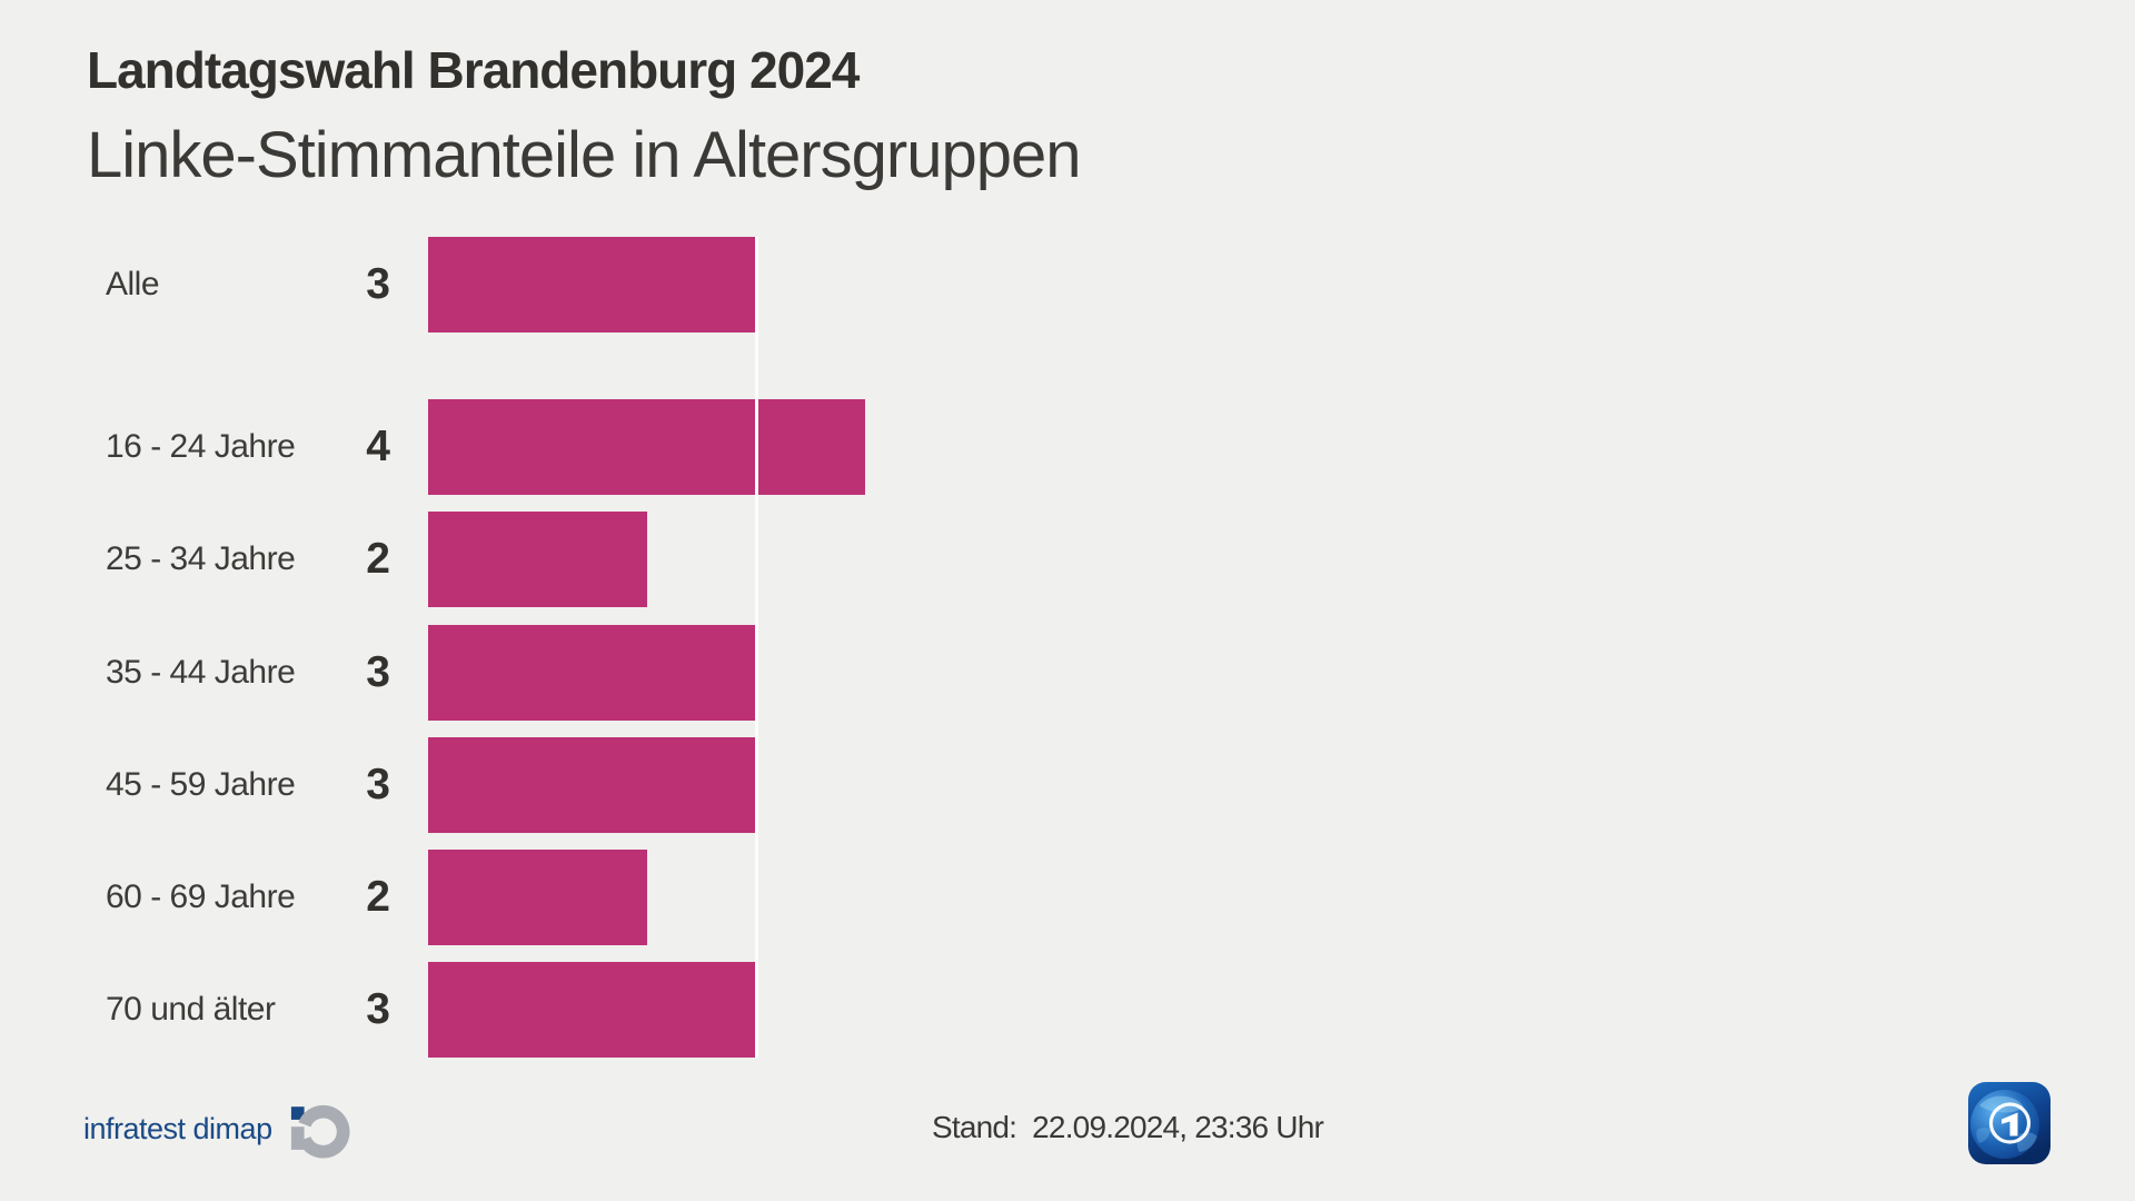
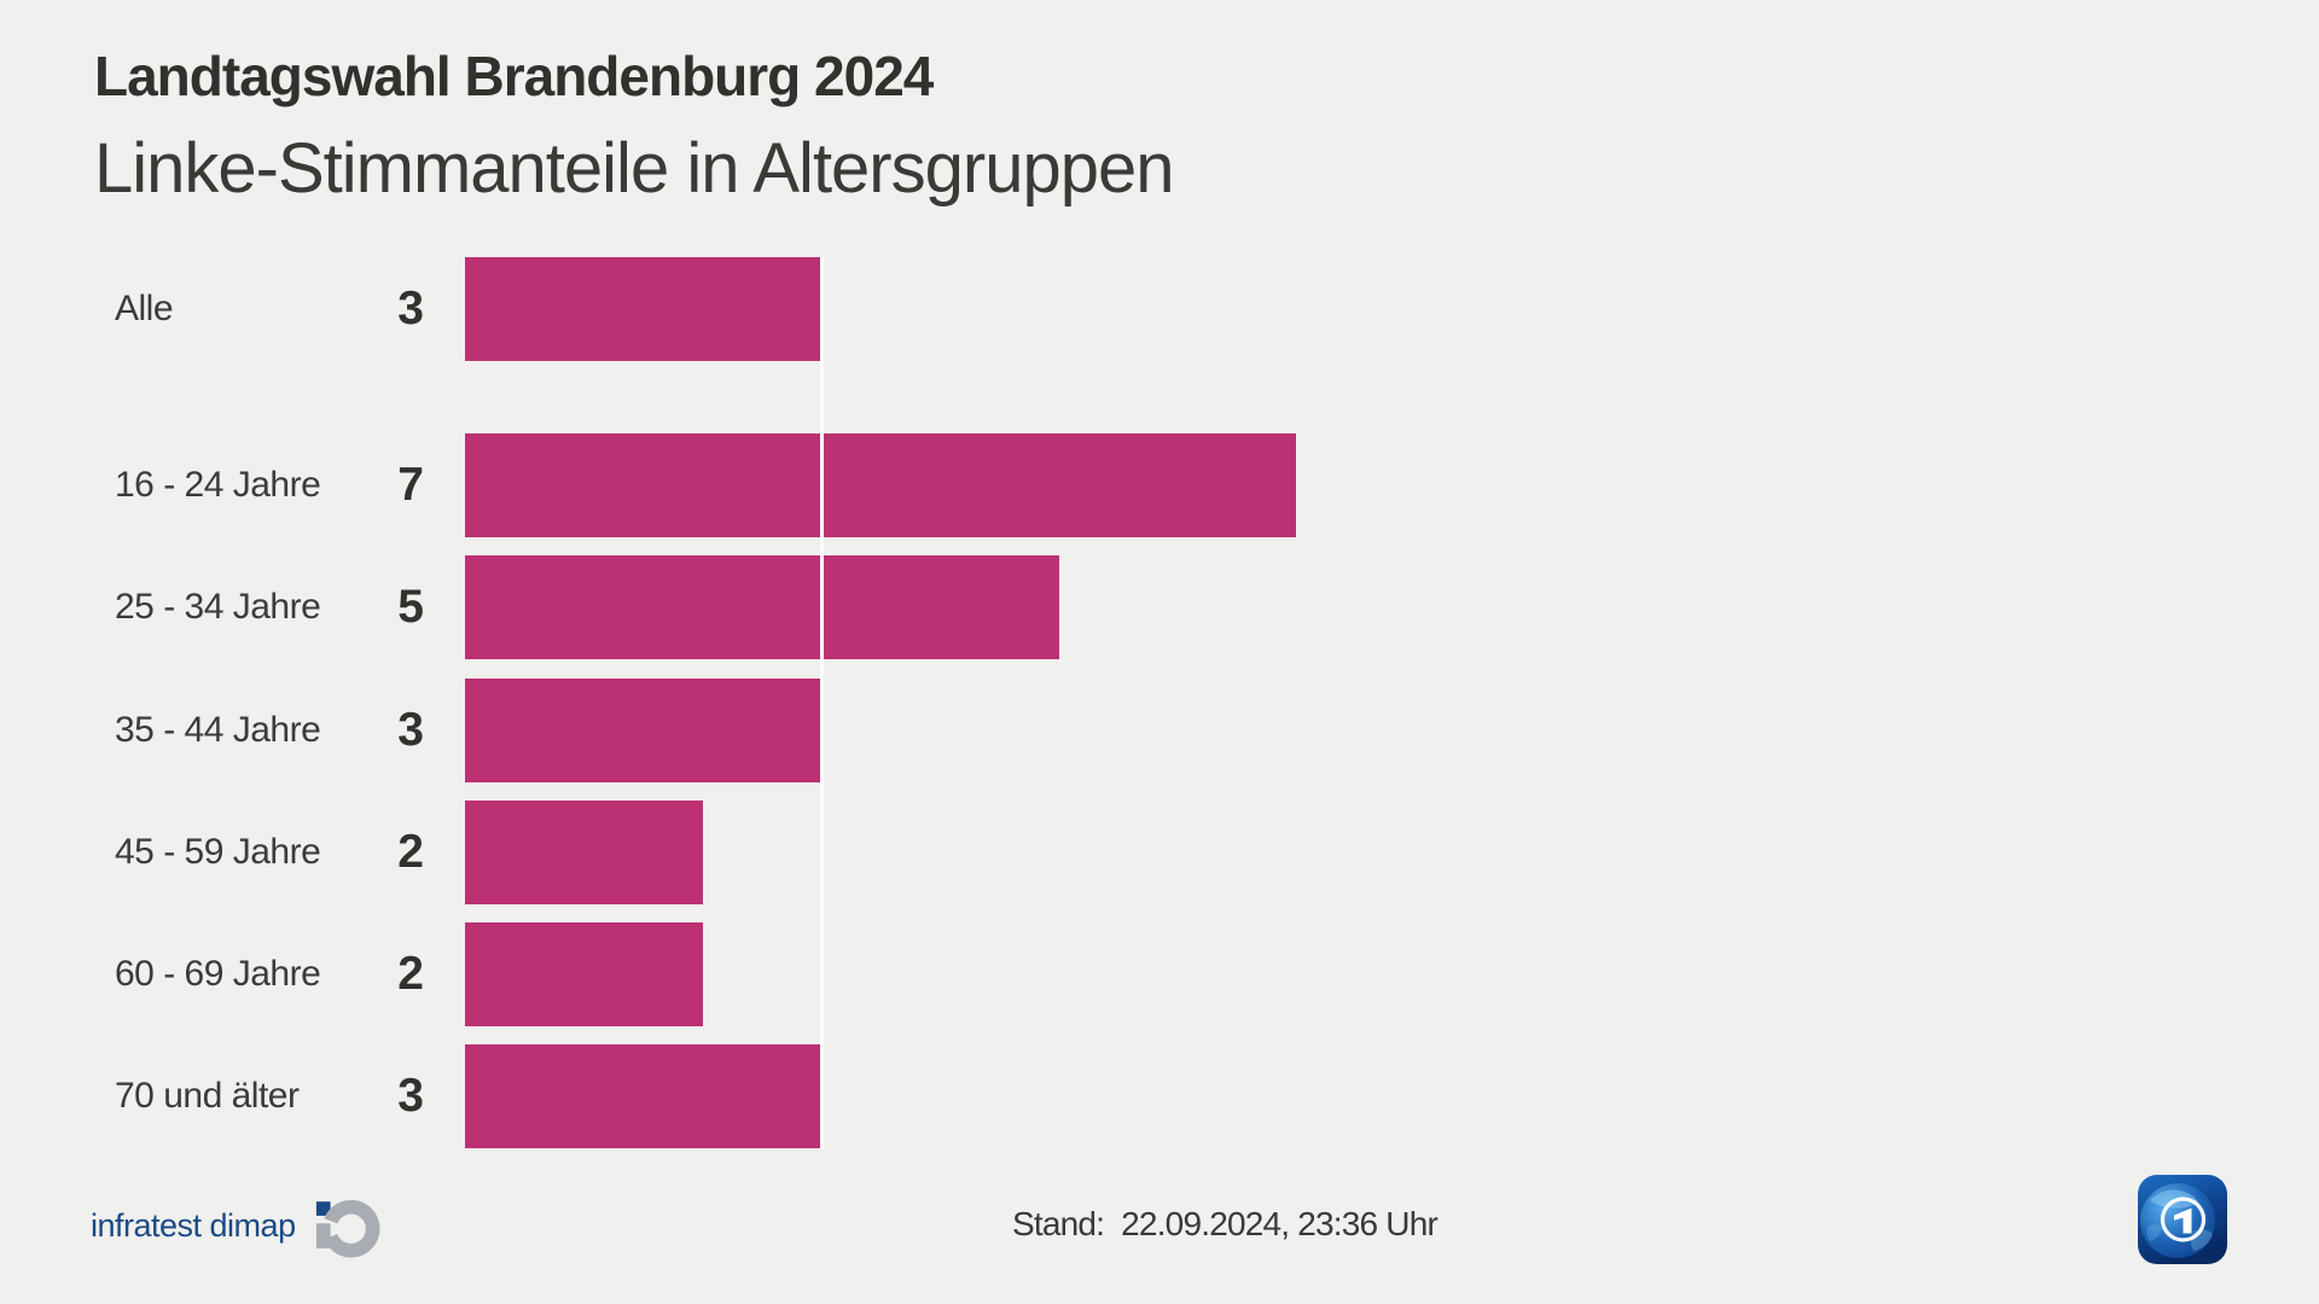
16 - 24 Jahre: 4 -> 7
25 - 34 Jahre: 2 -> 5
45 - 59 Jahre: 3 -> 2
